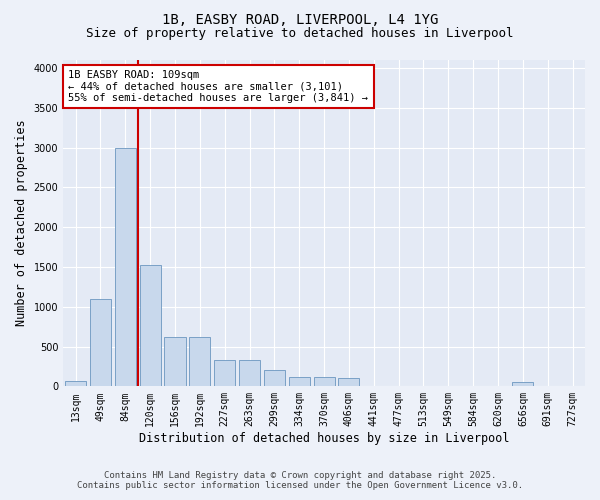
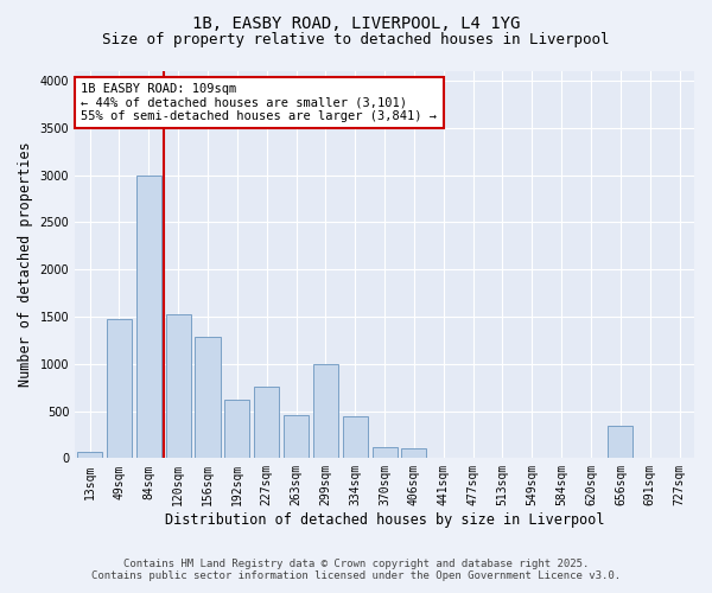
49sqm: 1100 -> 1480
156sqm: 620 -> 1280
227sqm: 330 -> 760
263sqm: 330 -> 460
299sqm: 200 -> 1000
334sqm: 120 -> 440
656sqm: 50 -> 340
